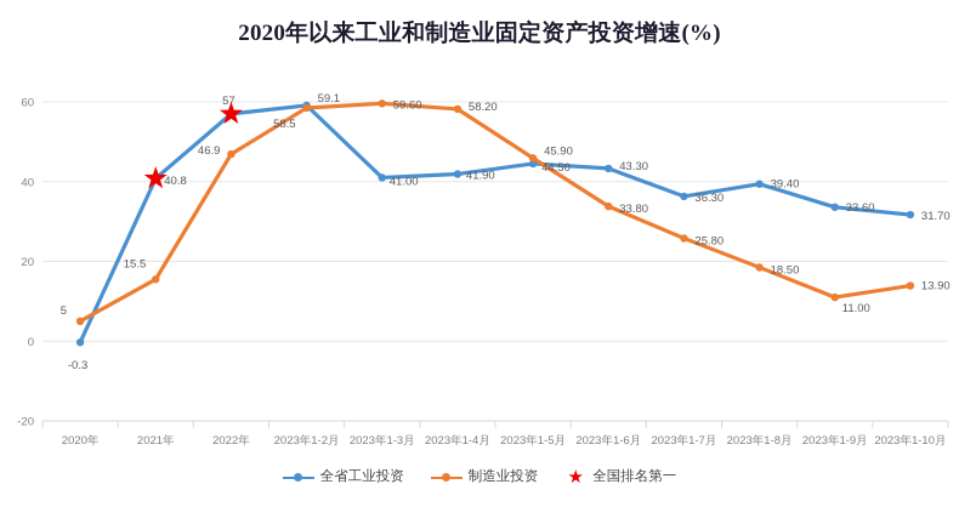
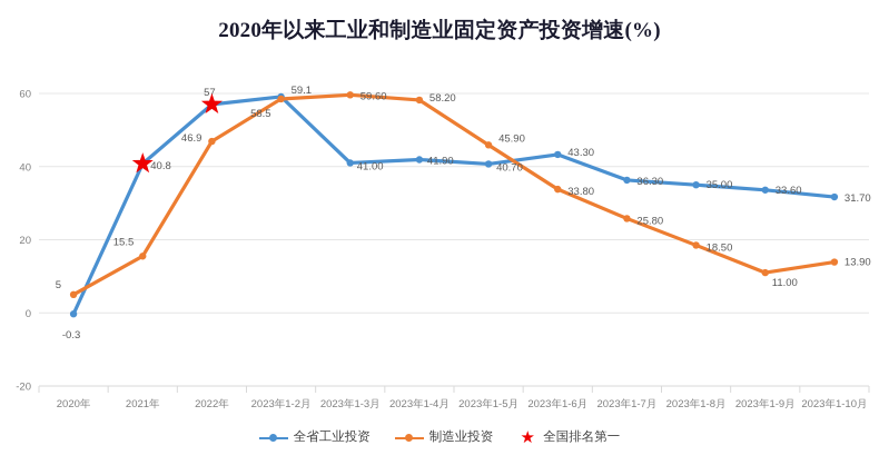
全省工业投资/2023年1-5月: 44.50 -> 40.70
全省工业投资/2023年1-8月: 39.40 -> 35.00
